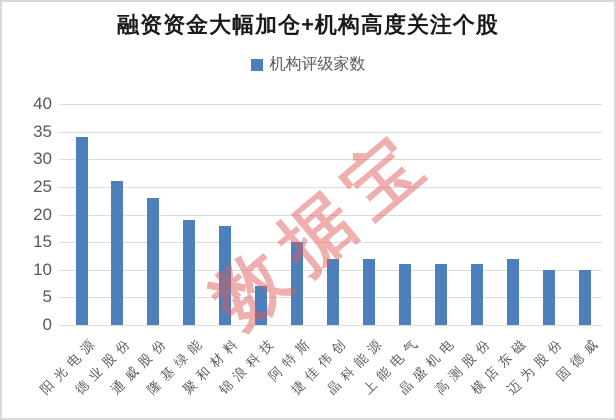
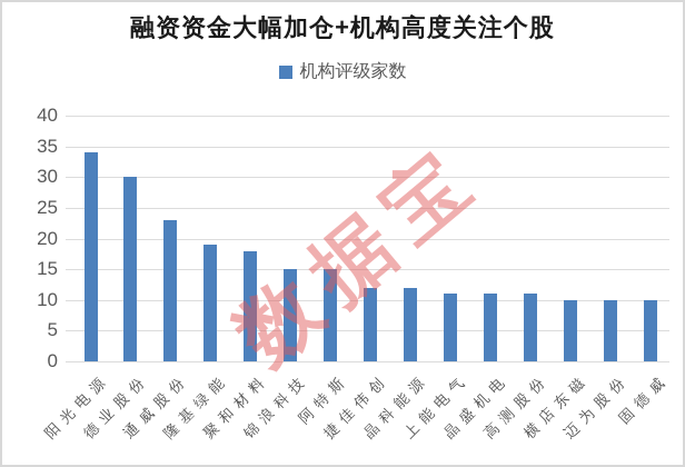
德业股份: 26 -> 30
锦浪科技: 7 -> 15
横店东磁: 12 -> 10
